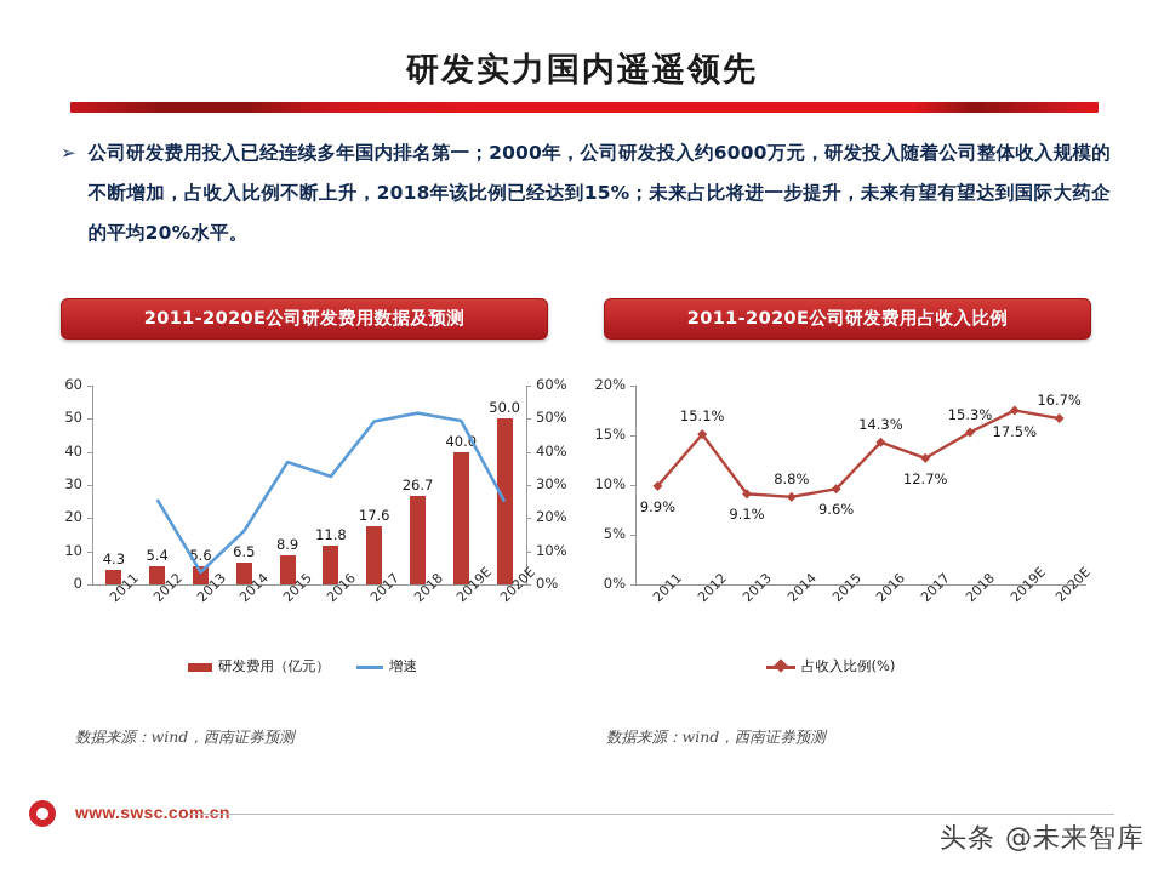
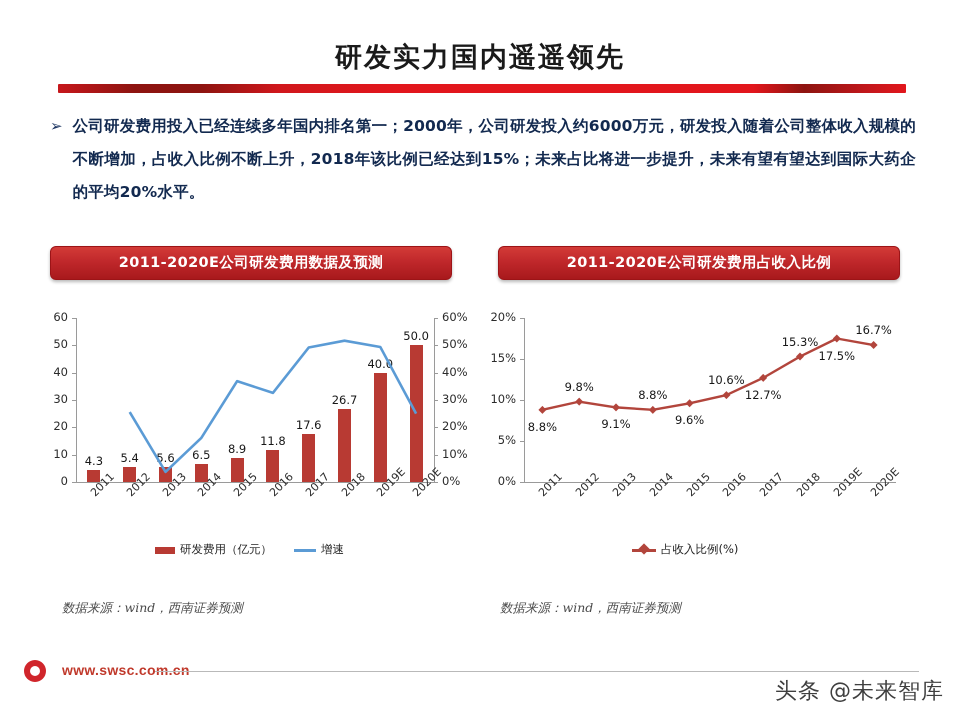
2011-2020E公司研发费用占收入比例/2011: 9.9% -> 8.8%
2011-2020E公司研发费用占收入比例/2012: 15.1% -> 9.8%
2011-2020E公司研发费用占收入比例/2016: 14.3% -> 10.6%
